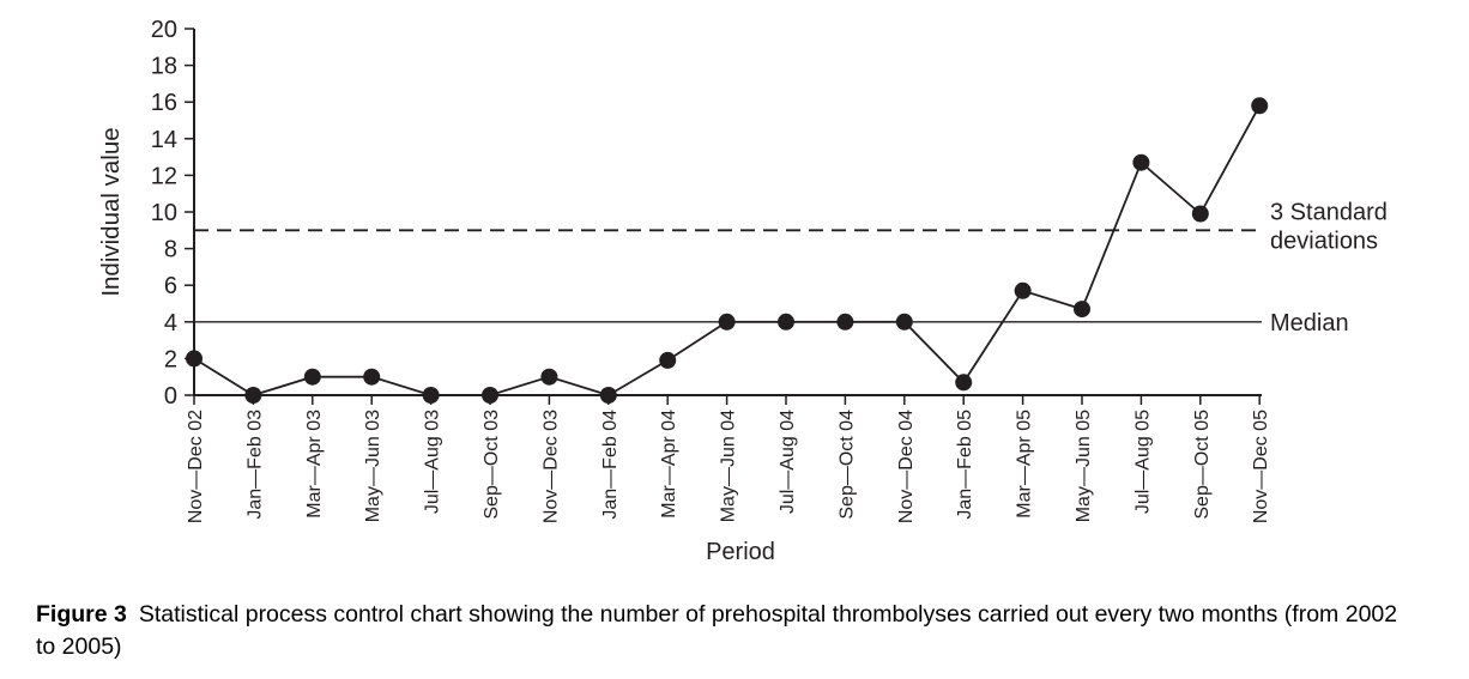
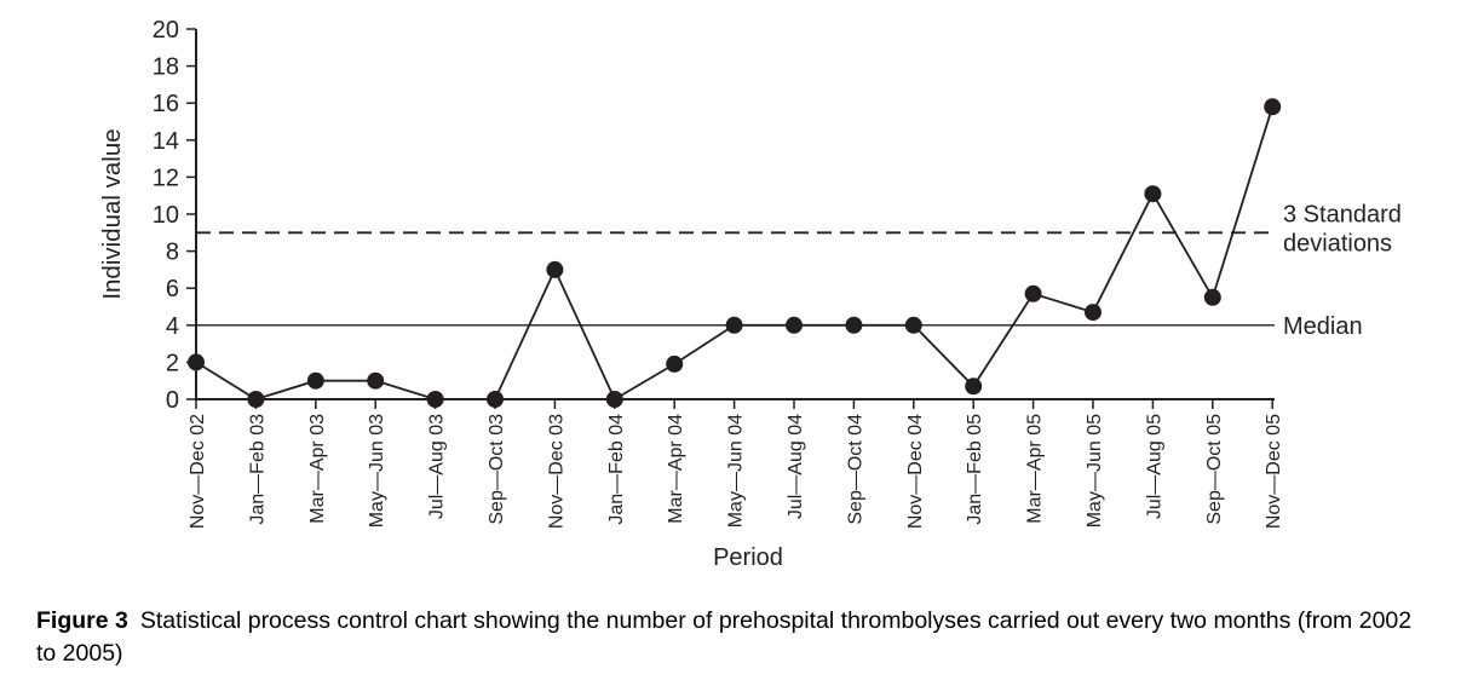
Nov—Dec 03: 1.0 -> 7.0
Jul—Aug 05: 12.7 -> 11.1
Sep—Oct 05: 9.9 -> 5.5
